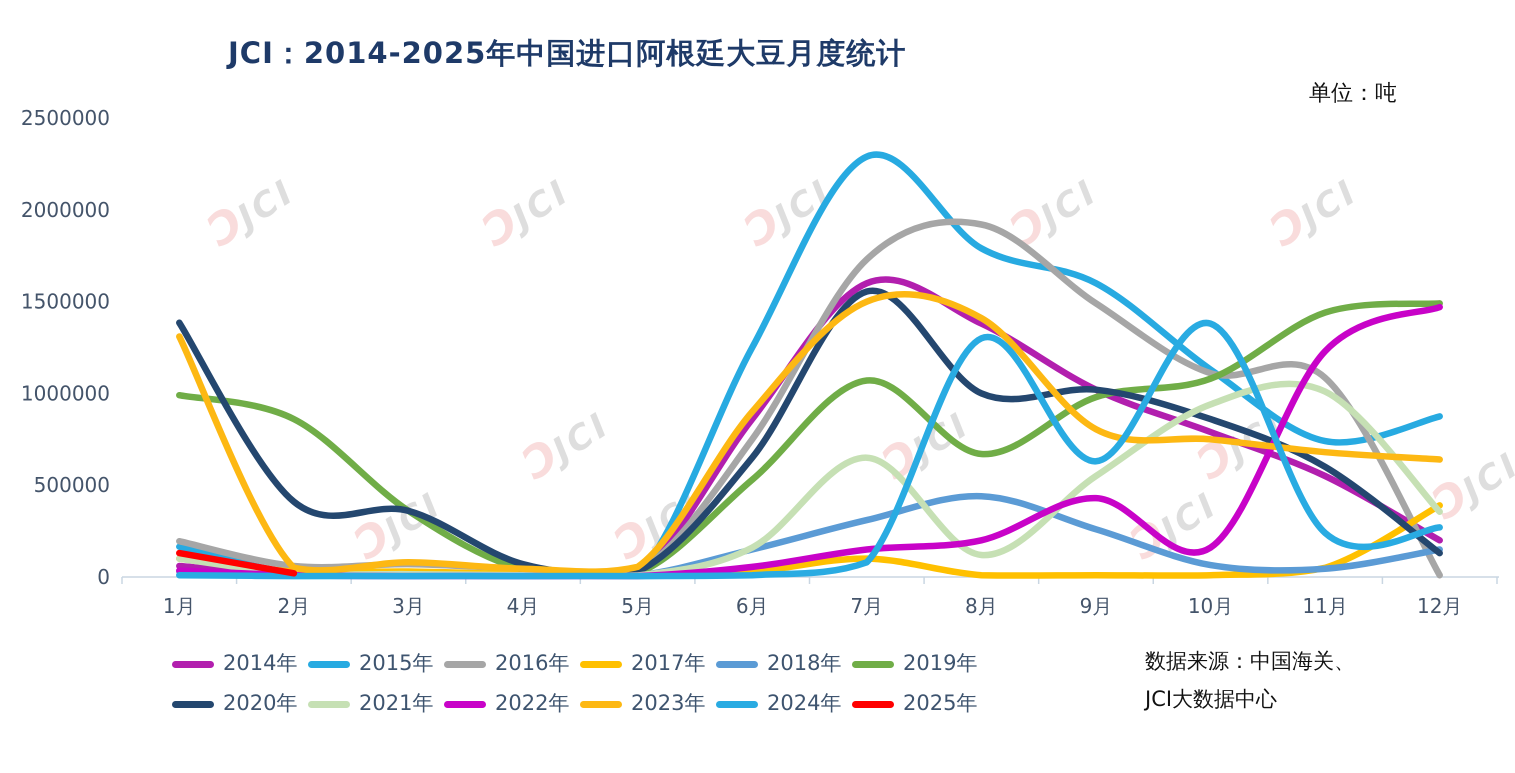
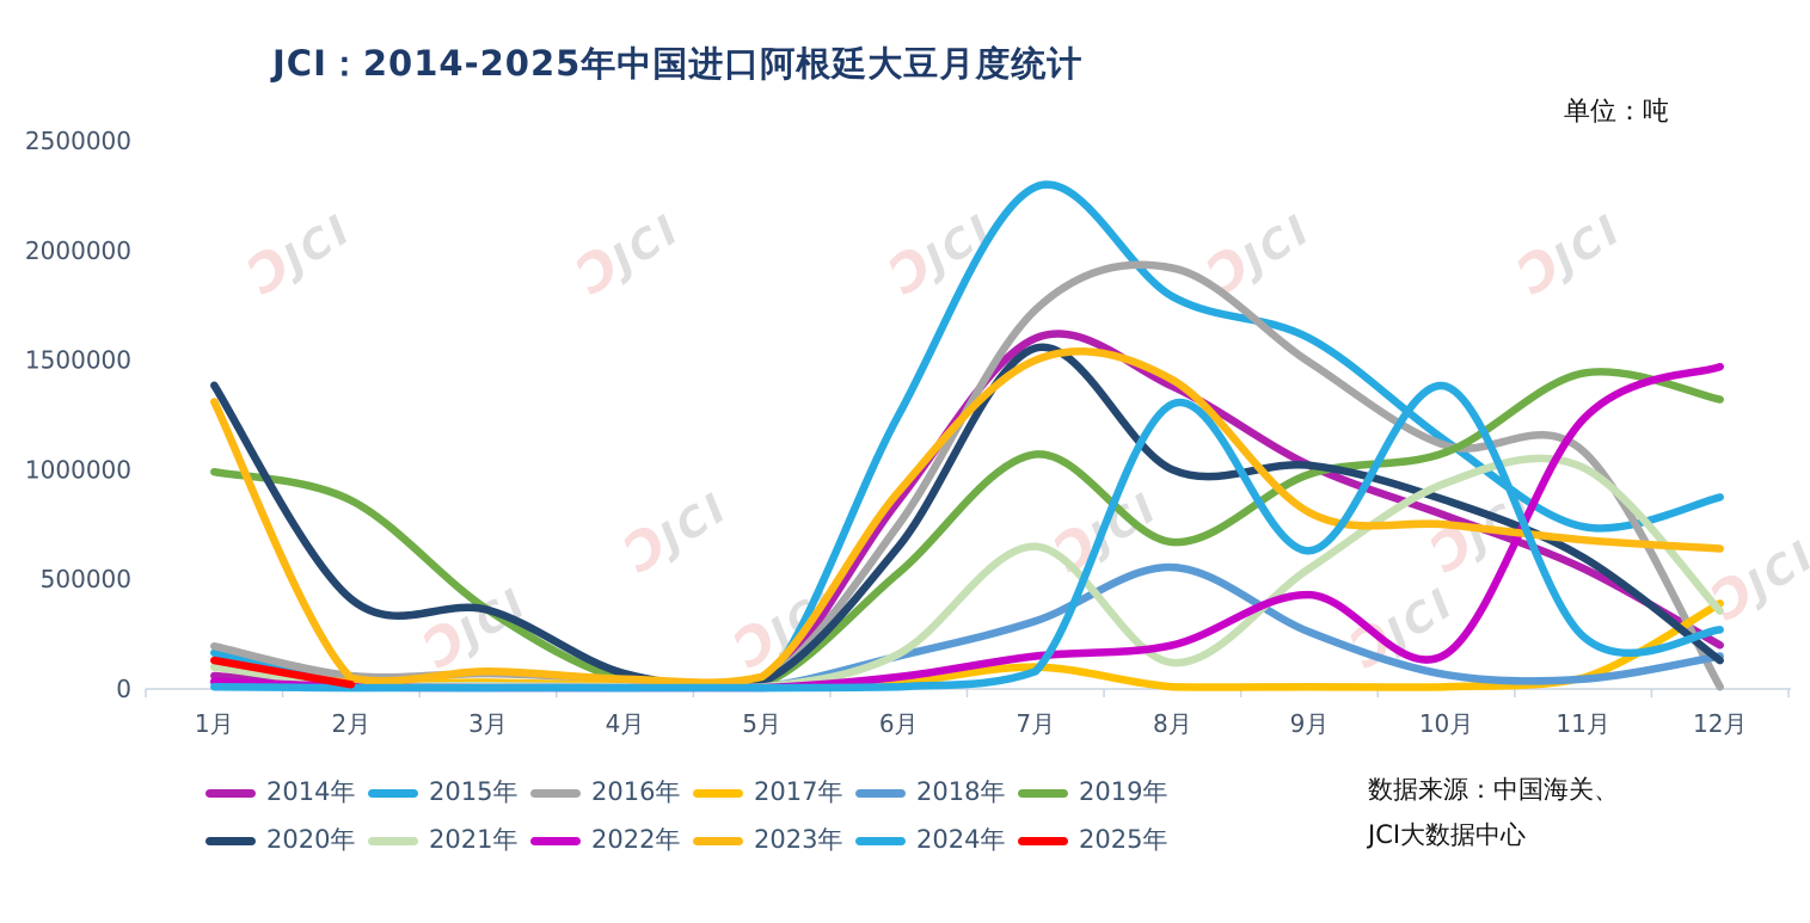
2018年/8月: 440000 -> 560000
2019年/12月: 1490000 -> 1320000
